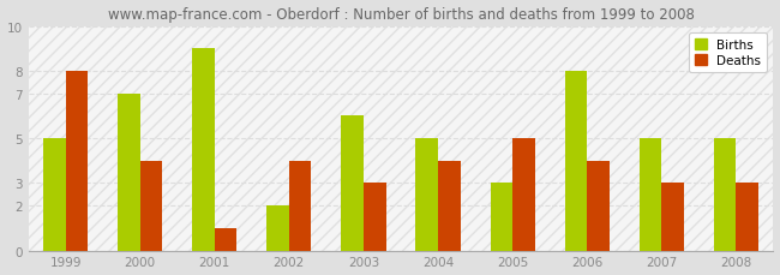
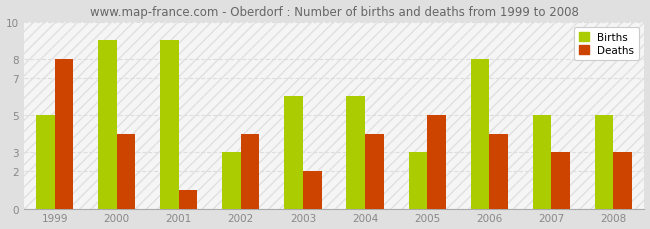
Births/2000: 7 -> 9
Births/2002: 2 -> 3
Deaths/2003: 3 -> 2
Births/2004: 5 -> 6
